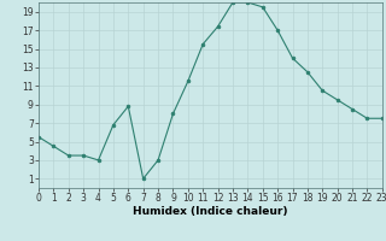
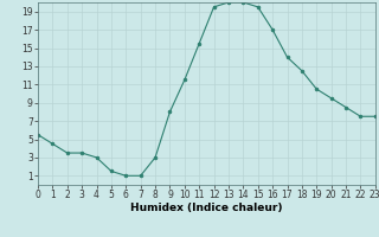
5: 6.8 -> 1.5
6: 8.8 -> 1.0
12: 17.4 -> 19.5
